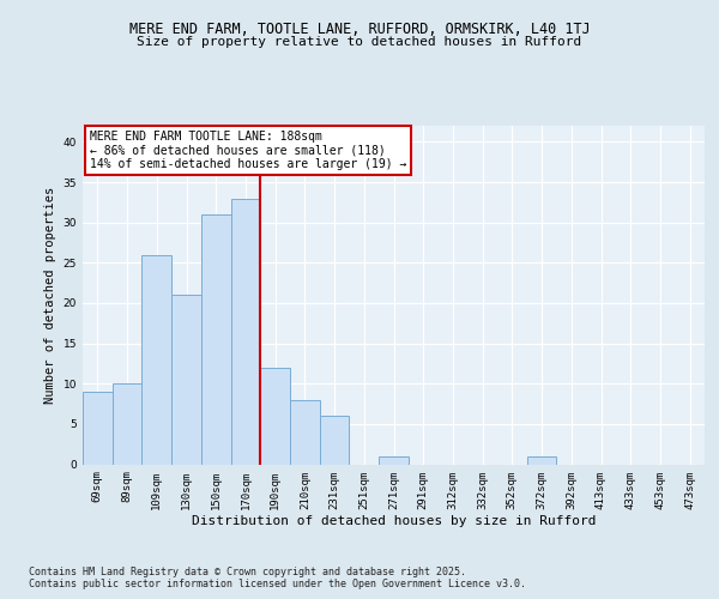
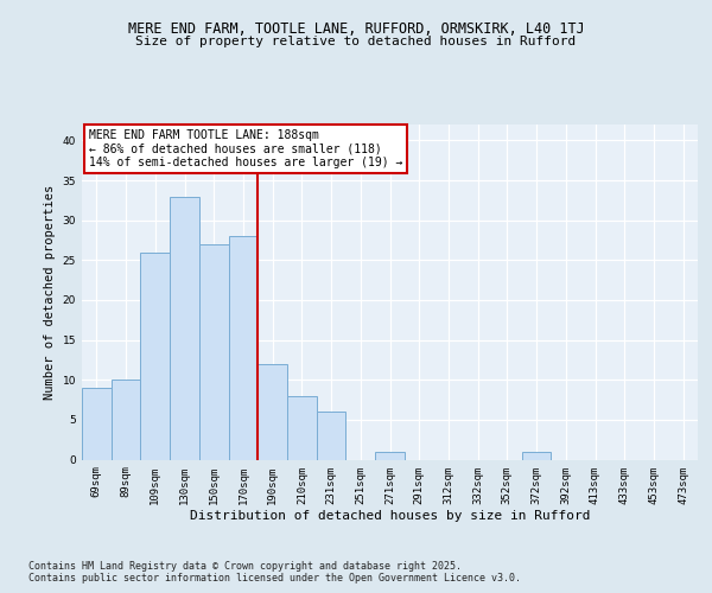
130sqm: 21 -> 33
150sqm: 31 -> 27
170sqm: 33 -> 28
